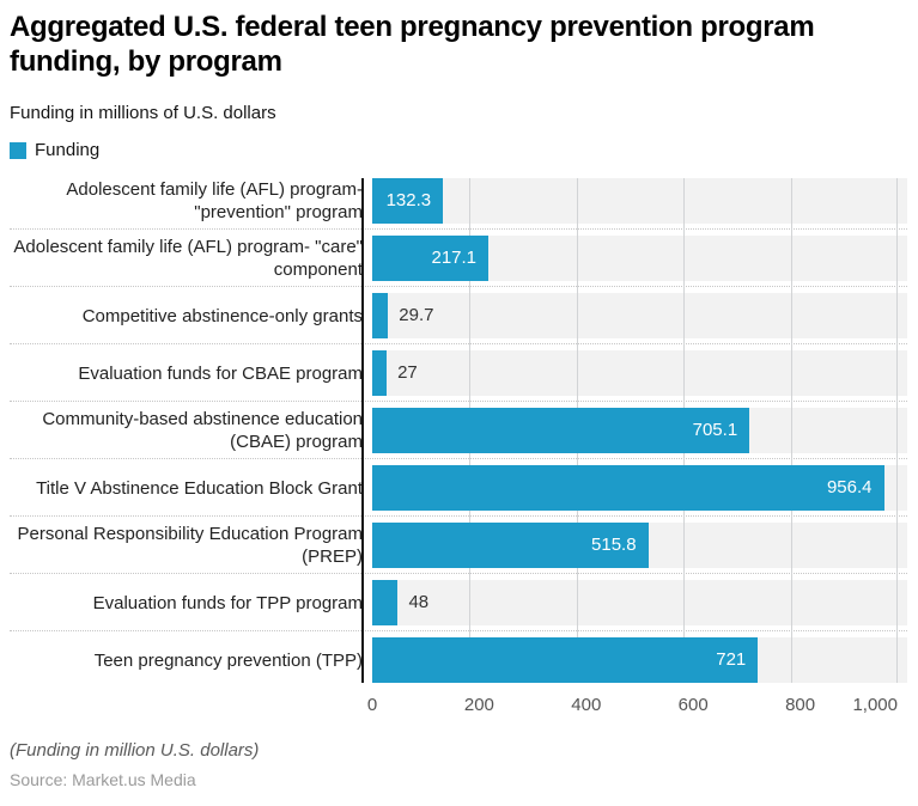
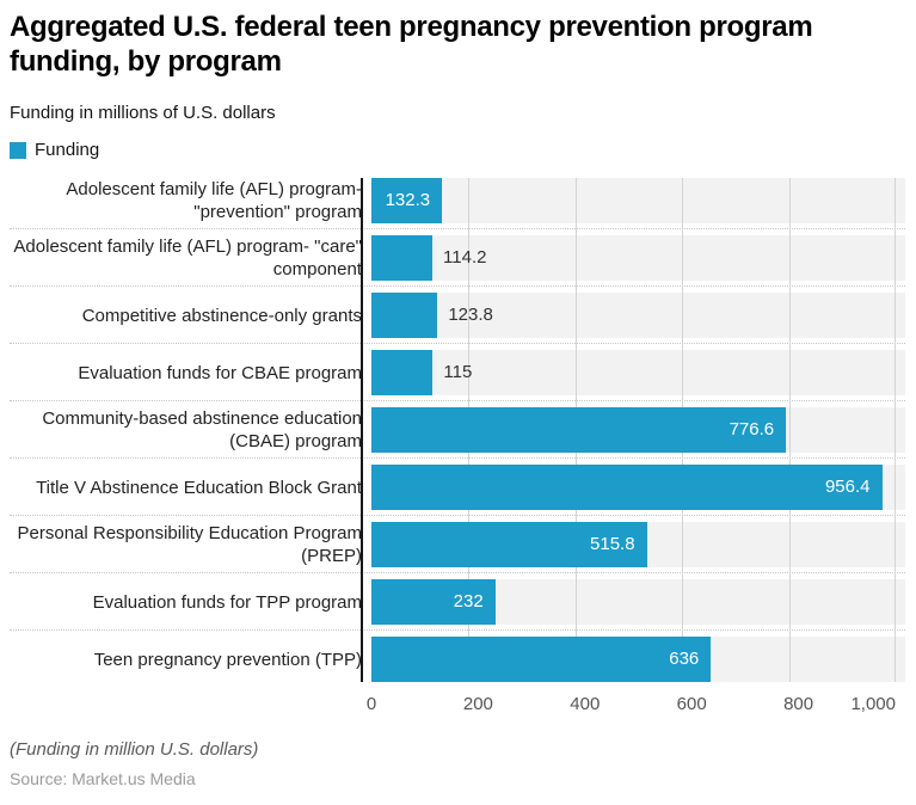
Adolescent family life (AFL) program- "care" component: 217.1 -> 114.2
Competitive abstinence-only grants: 29.7 -> 123.8
Evaluation funds for CBAE program: 27 -> 115
Community-based abstinence education (CBAE) program: 705.1 -> 776.6
Evaluation funds for TPP program: 48 -> 232
Teen pregnancy prevention (TPP): 721 -> 636
